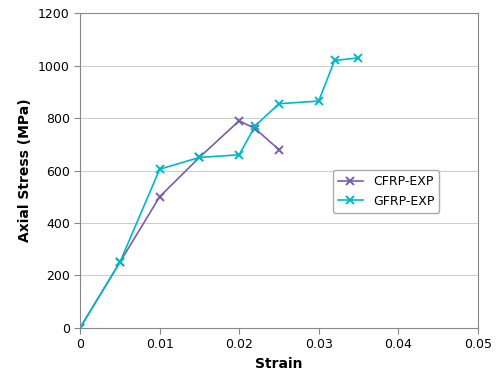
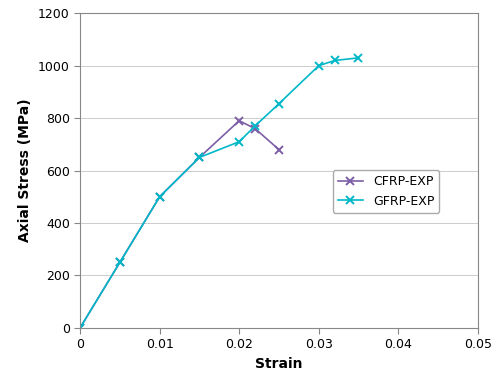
GFRP-EXP/0.01: 605 -> 500
GFRP-EXP/0.02: 660 -> 710
GFRP-EXP/0.03: 865 -> 1000
